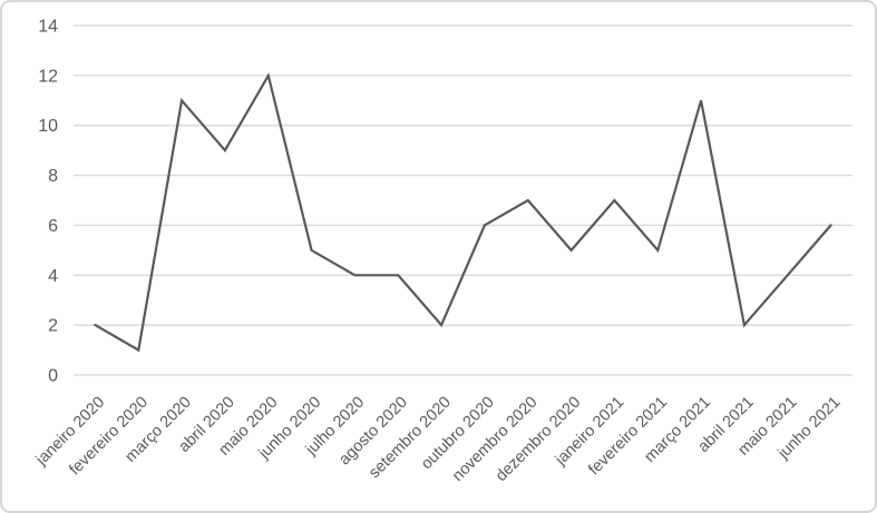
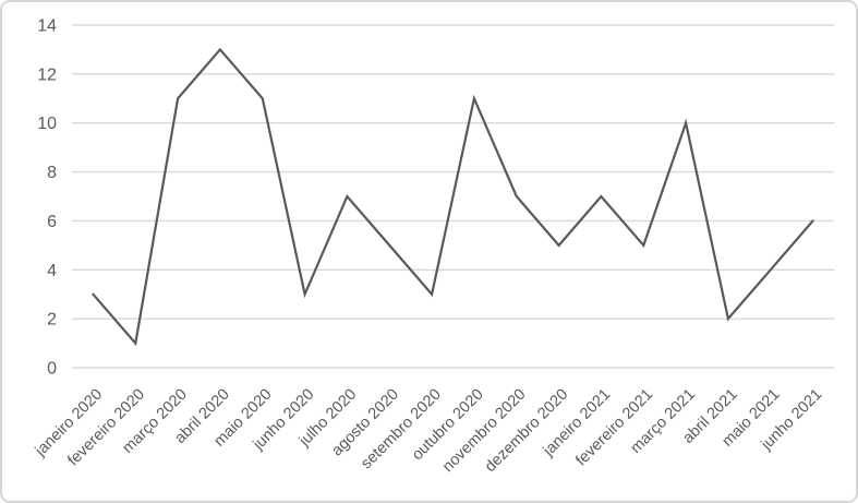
janeiro 2020: 2 -> 3
abril 2020: 9 -> 13
maio 2020: 12 -> 11
junho 2020: 5 -> 3
julho 2020: 4 -> 7
agosto 2020: 4 -> 5
setembro 2020: 2 -> 3
outubro 2020: 6 -> 11
março 2021: 11 -> 10
